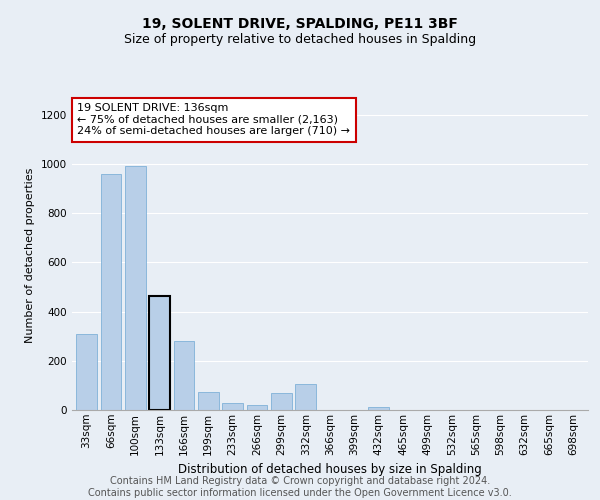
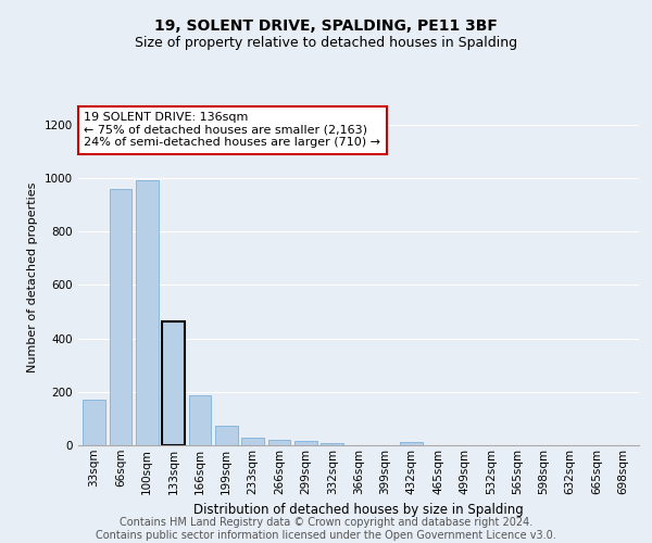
33sqm: 310 -> 170
166sqm: 280 -> 185
299sqm: 70 -> 15
332sqm: 105 -> 10
